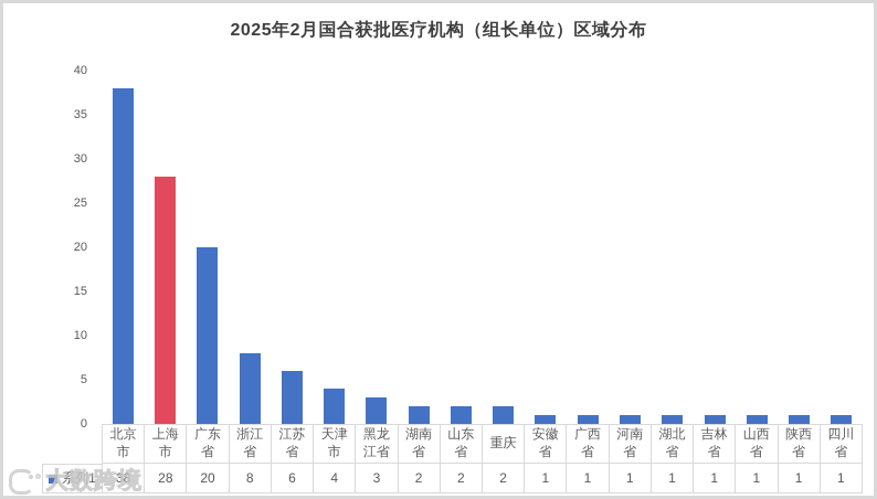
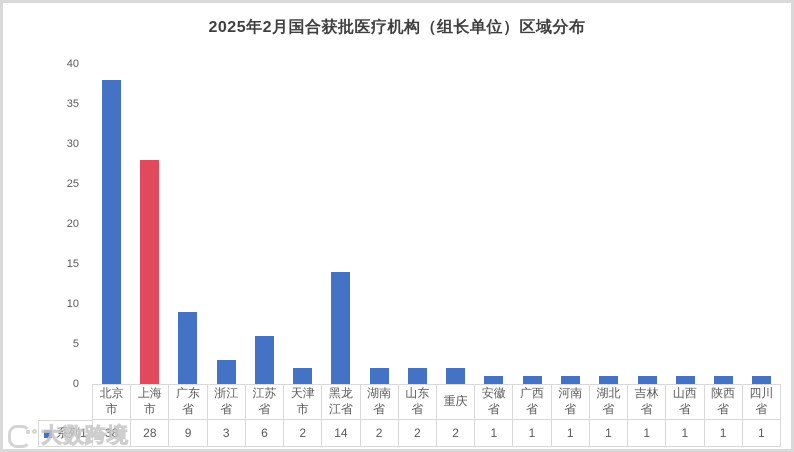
广东省: 20 -> 9
浙江省: 8 -> 3
天津市: 4 -> 2
黑龙江省: 3 -> 14
